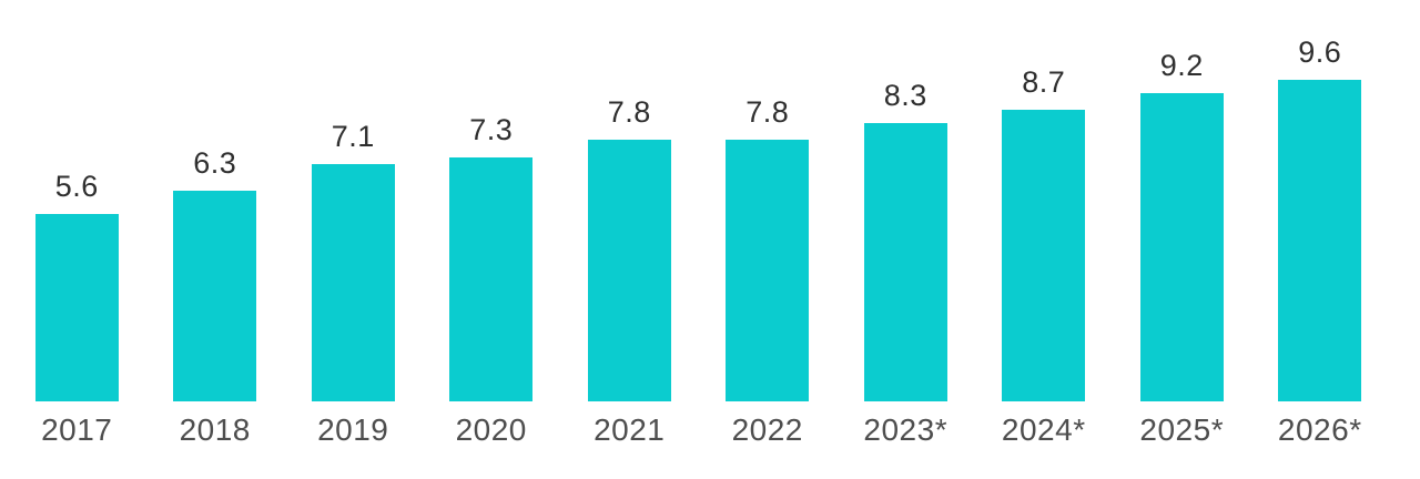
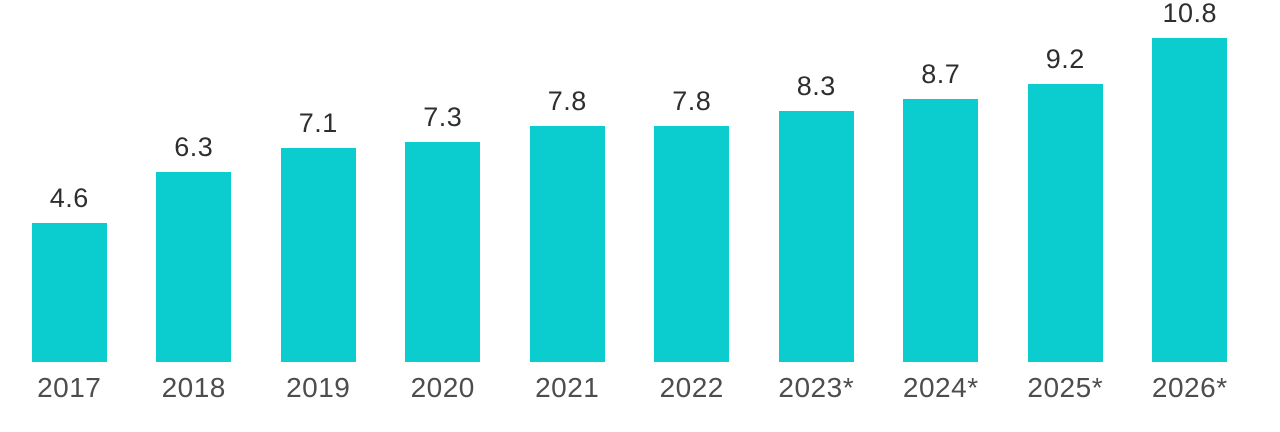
2017: 5.6 -> 4.6
2026*: 9.6 -> 10.8
